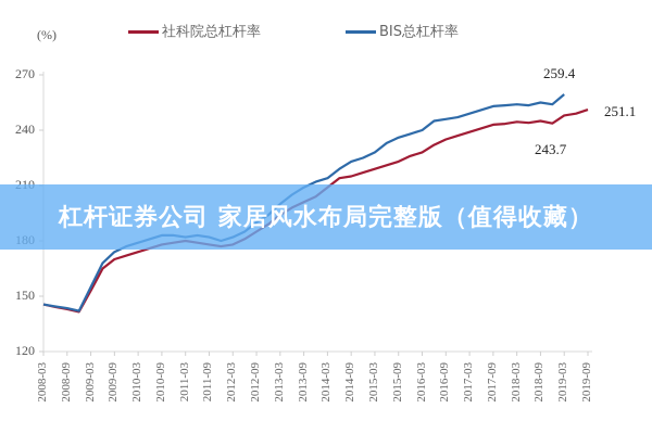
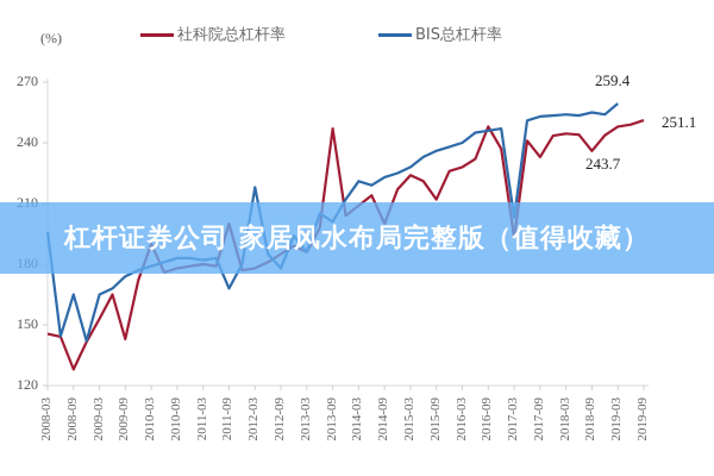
BIS总杠杆率/2008-03: 146 -> 196
社科院总杠杆率/2008-09: 143 -> 128
BIS总杠杆率/2008-09: 144 -> 165
BIS总杠杆率/2009-03: 155 -> 165
社科院总杠杆率/2009-09: 170 -> 143
社科院总杠杆率/2010-03: 174 -> 190
社科院总杠杆率/2011-09: 178 -> 200
BIS总杠杆率/2011-09: 182 -> 168
BIS总杠杆率/2012-03: 182 -> 218
BIS总杠杆率/2012-09: 190 -> 178
社科院总杠杆率/2013-03: 194 -> 186
BIS总杠杆率/2013-03: 200 -> 186
社科院总杠杆率/2013-09: 201 -> 247
BIS总杠杆率/2013-09: 209 -> 201
BIS总杠杆率/2014-03: 214 -> 221
社科院总杠杆率/2014-09: 215 -> 200
社科院总杠杆率/2015-03: 219 -> 224
社科院总杠杆率/2015-09: 223 -> 212
社科院总杠杆率/2016-09: 235 -> 248
社科院总杠杆率/2017-03: 239 -> 193
BIS总杠杆率/2017-03: 249 -> 203
社科院总杠杆率/2017-09: 243 -> 233
社科院总杠杆率/2018-09: 245 -> 236
